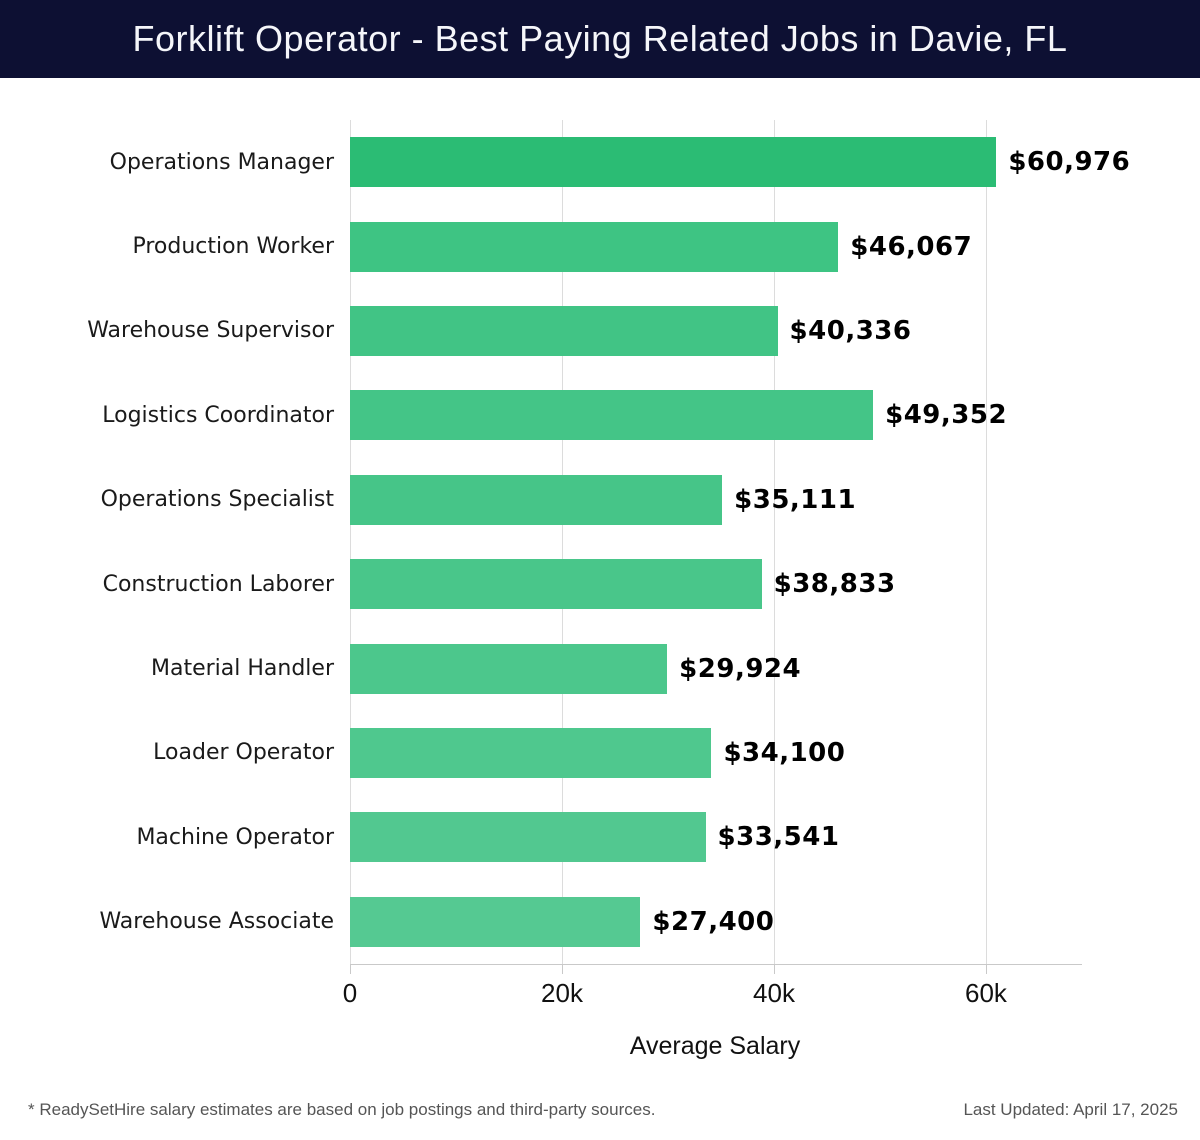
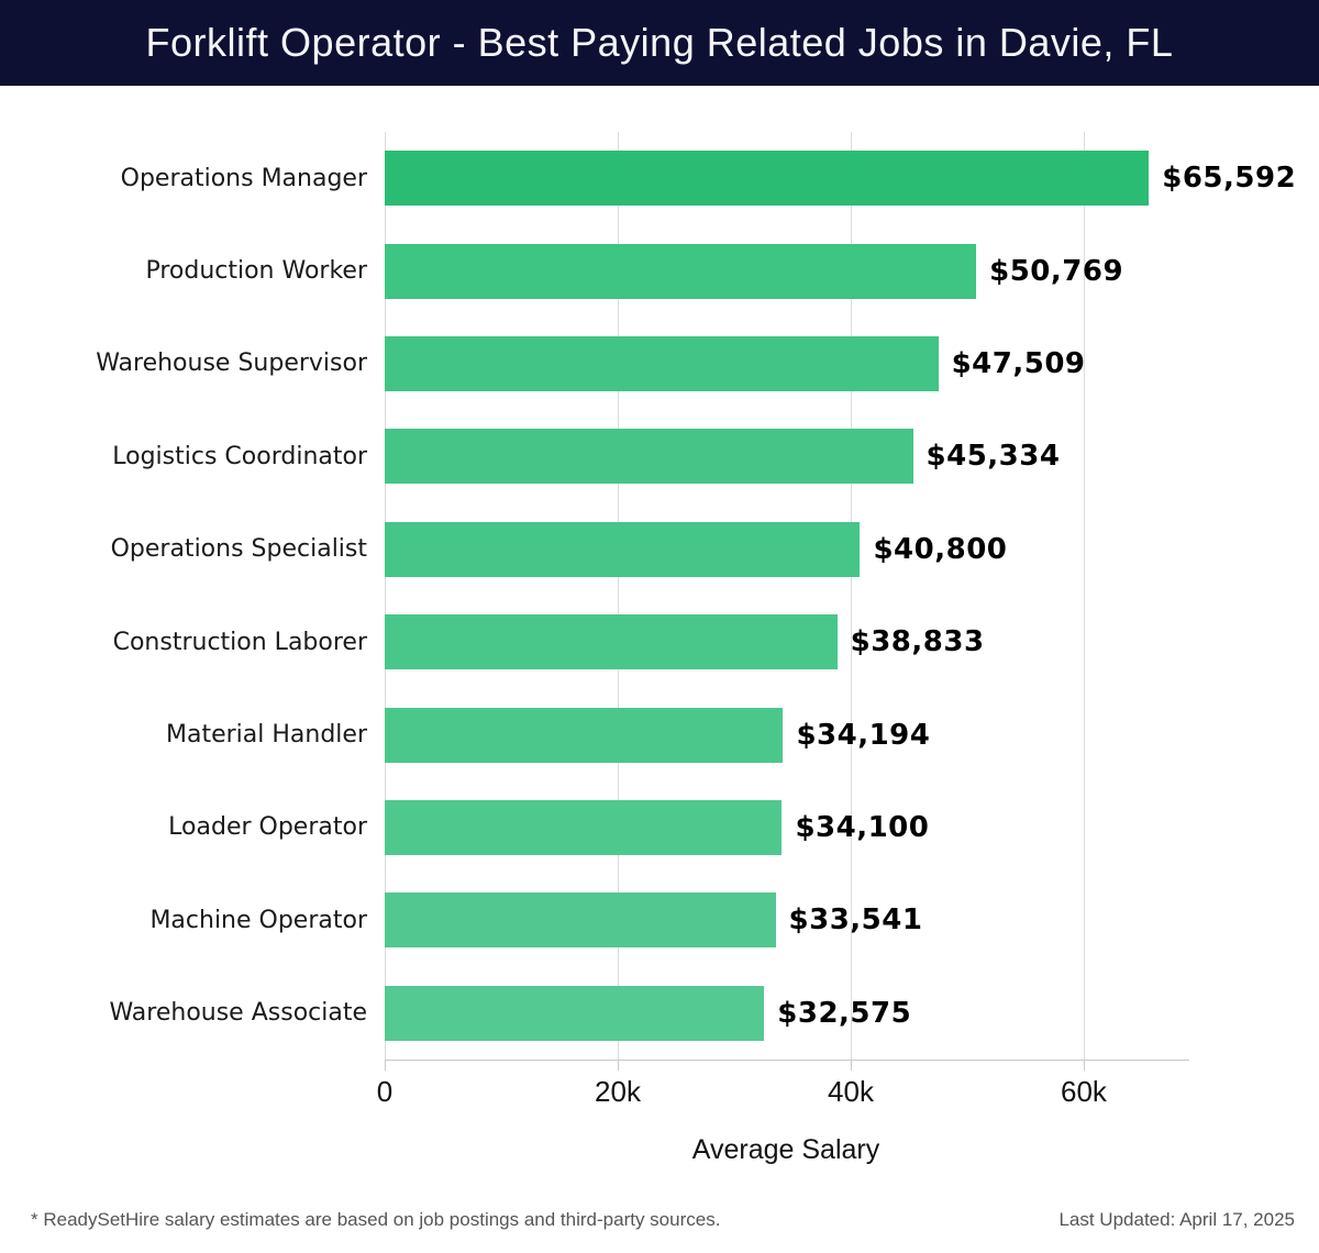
Operations Manager: $60,976 -> $65,592
Production Worker: $46,067 -> $50,769
Warehouse Supervisor: $40,336 -> $47,509
Logistics Coordinator: $49,352 -> $45,334
Operations Specialist: $35,111 -> $40,800
Material Handler: $29,924 -> $34,194
Warehouse Associate: $27,400 -> $32,575
